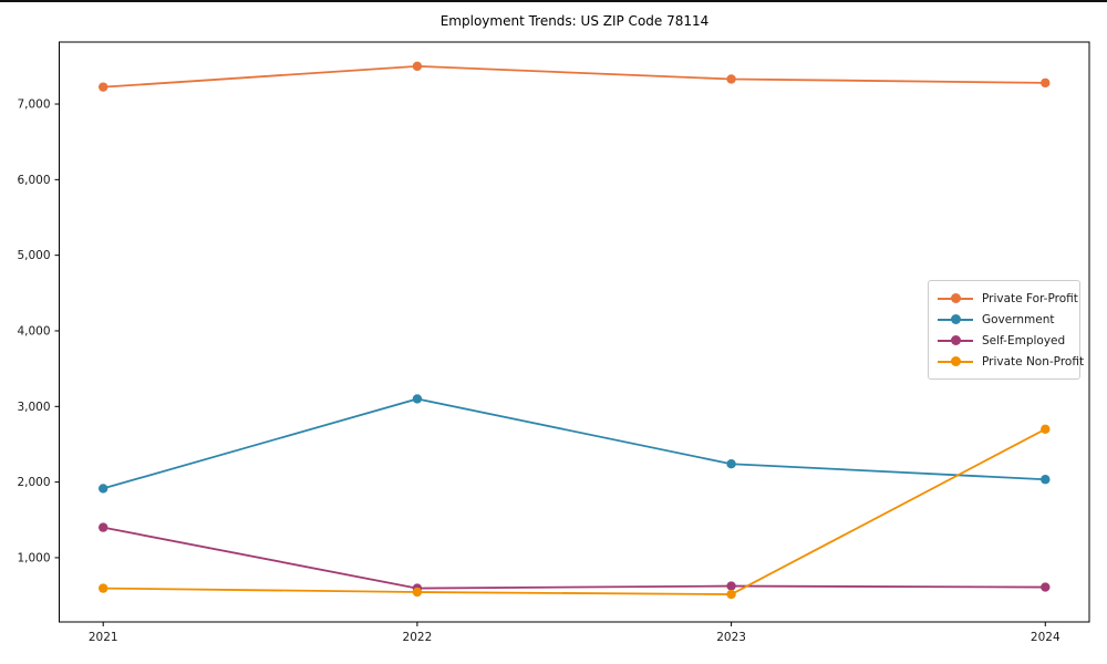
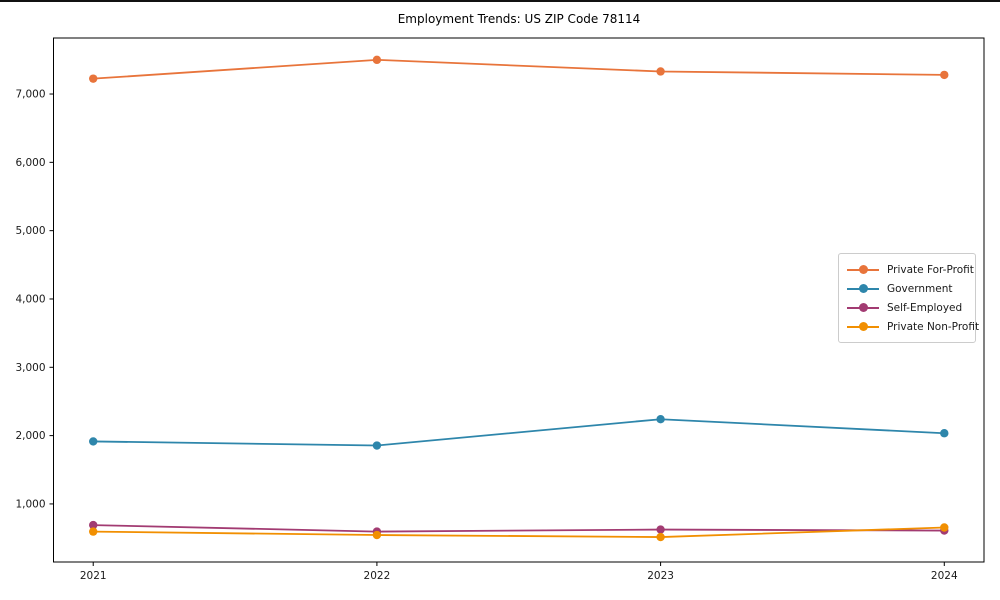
Self-Employed/2021: 1400 -> 700
Government/2022: 3100 -> 1900
Private Non-Profit/2024: 2700 -> 700
